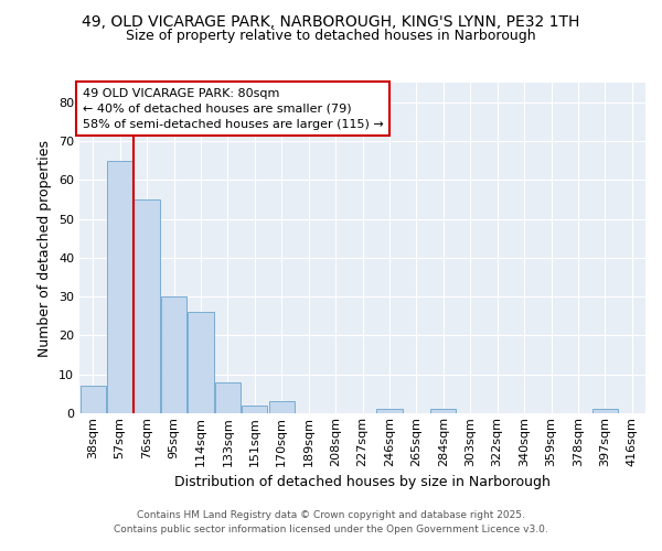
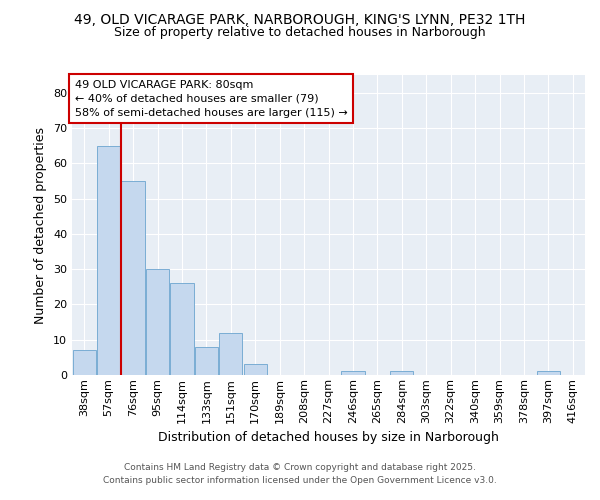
151sqm: 2 -> 12
